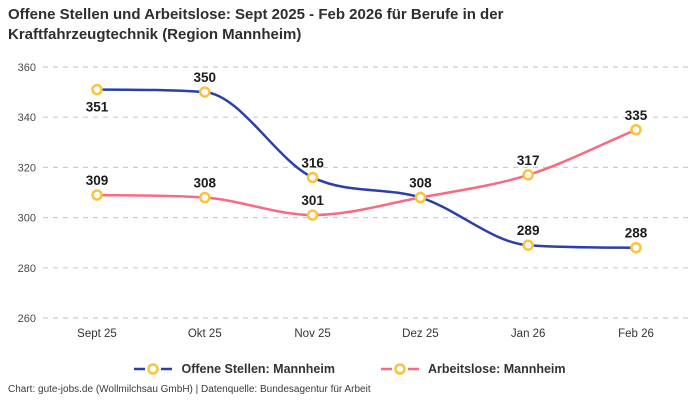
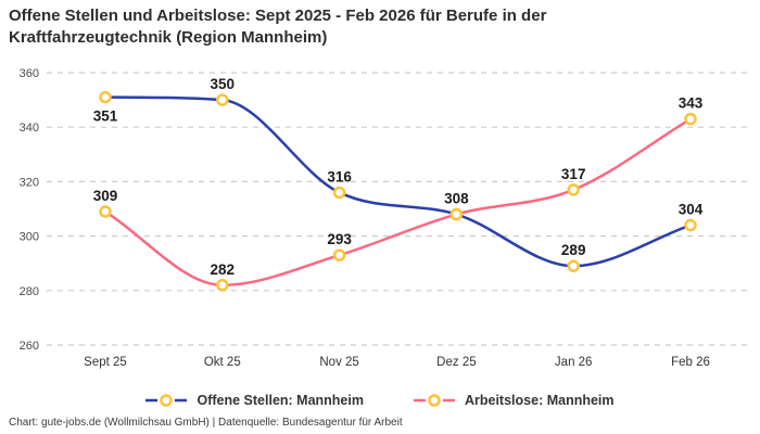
Arbeitslose: Mannheim/Okt 25: 308 -> 282
Arbeitslose: Mannheim/Nov 25: 301 -> 293
Offene Stellen: Mannheim/Feb 26: 288 -> 304
Arbeitslose: Mannheim/Feb 26: 335 -> 343
